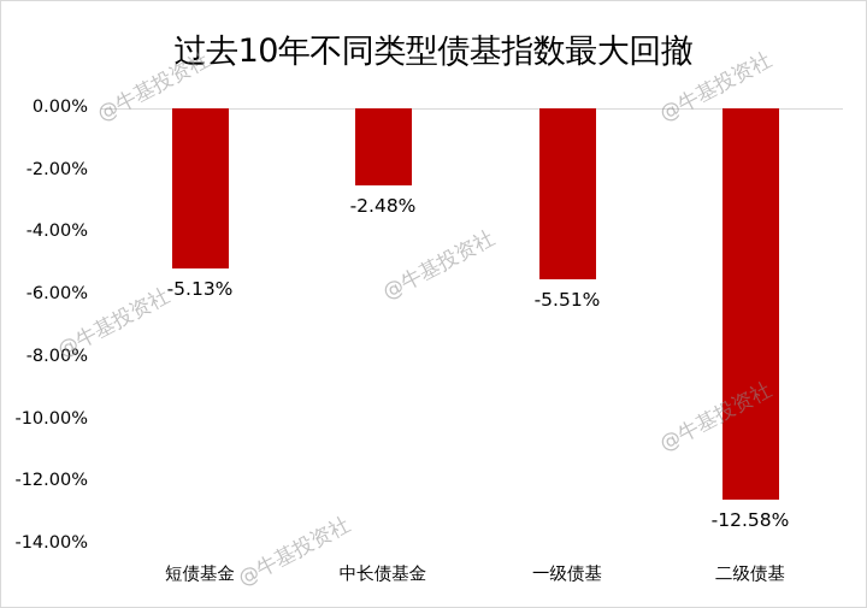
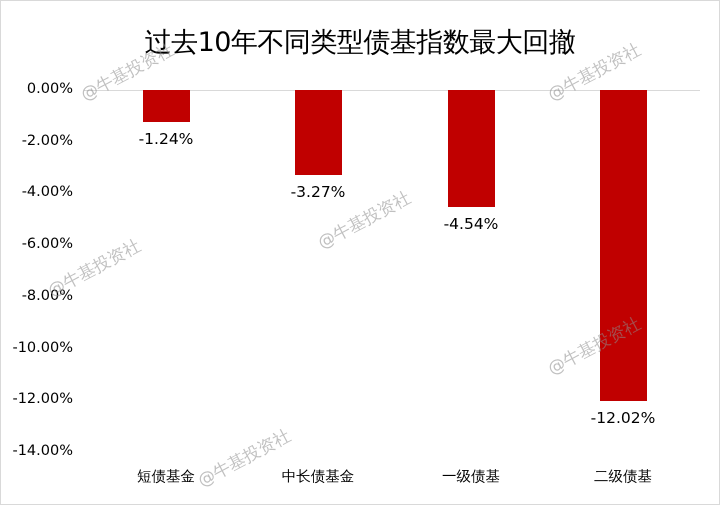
短债基金: -5.13% -> -1.24%
中长债基金: -2.48% -> -3.27%
一级债基: -5.51% -> -4.54%
二级债基: -12.58% -> -12.02%
